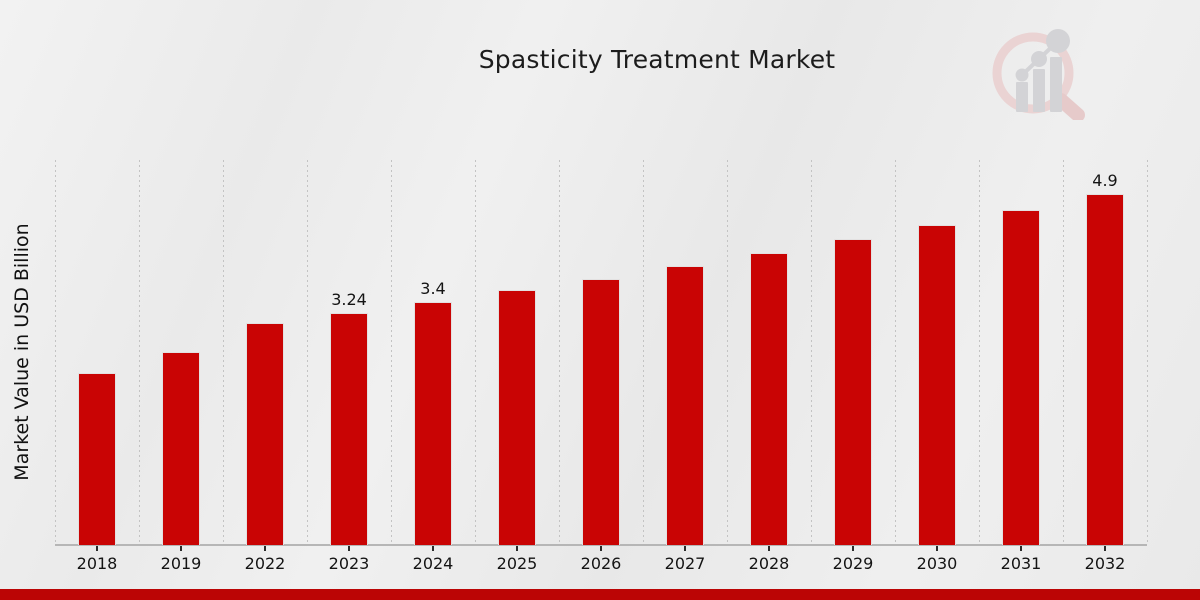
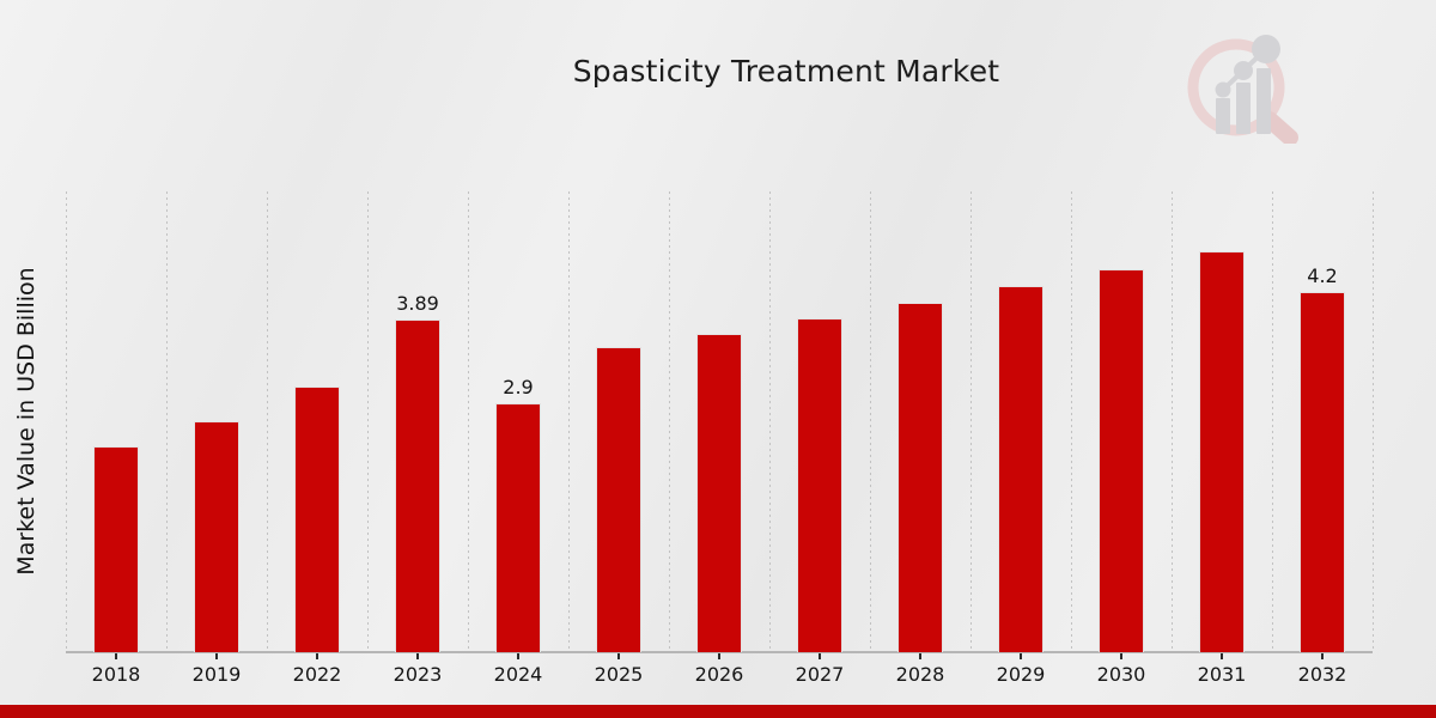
2023: 3.24 -> 3.89
2024: 3.4 -> 2.9
2032: 4.9 -> 4.2
